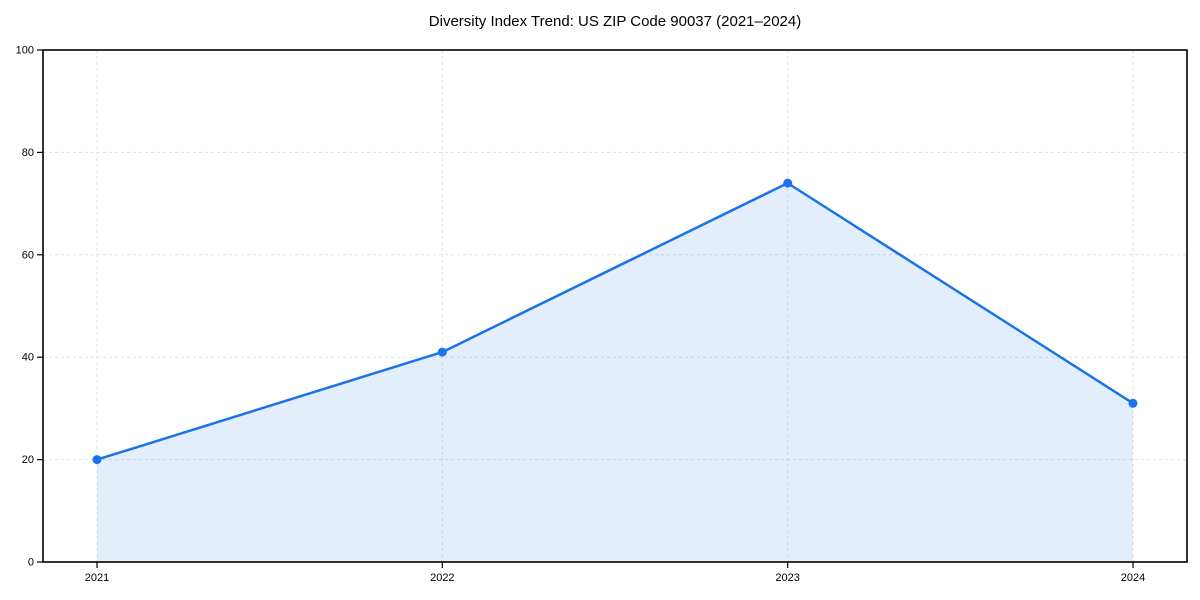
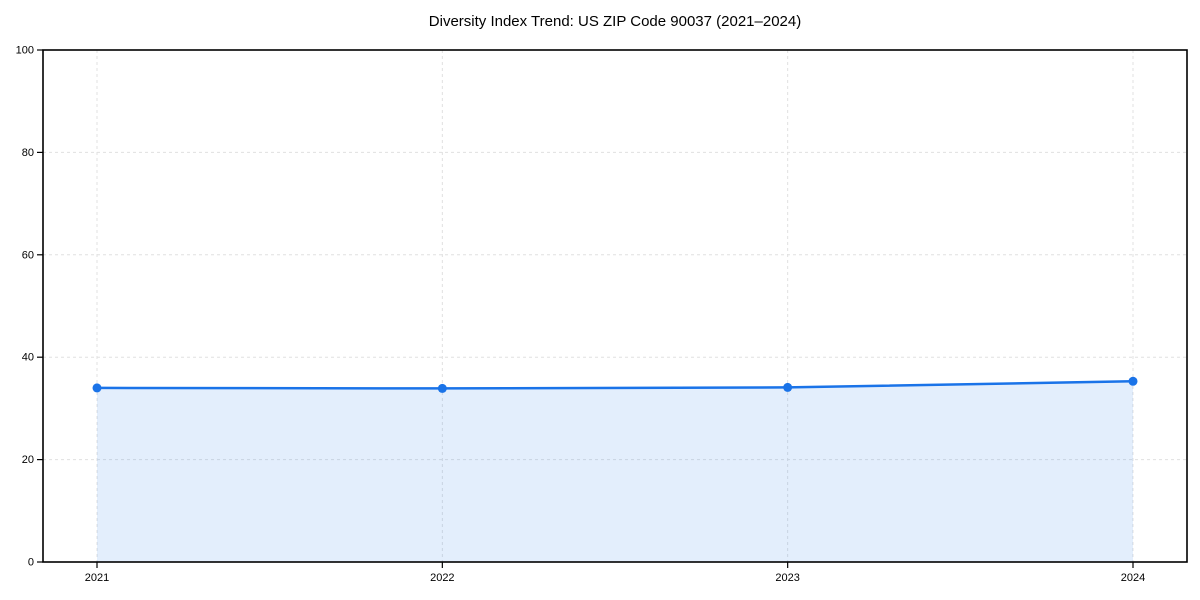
2021: 20 -> 34
2022: 41 -> 34
2023: 74 -> 34
2024: 31 -> 35
